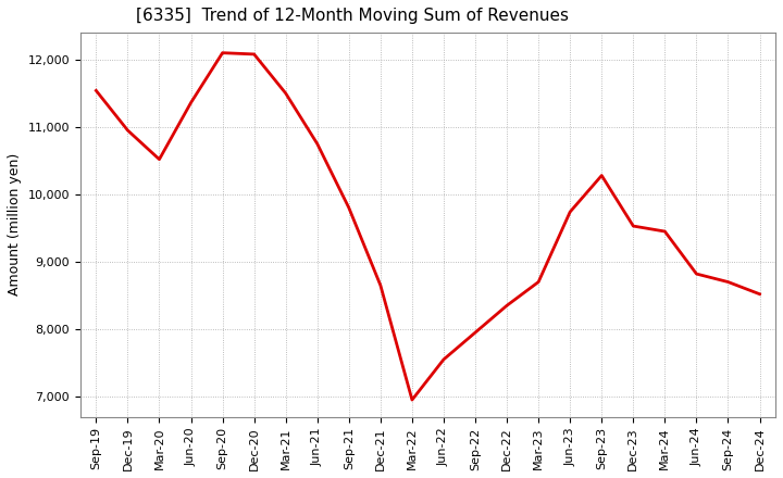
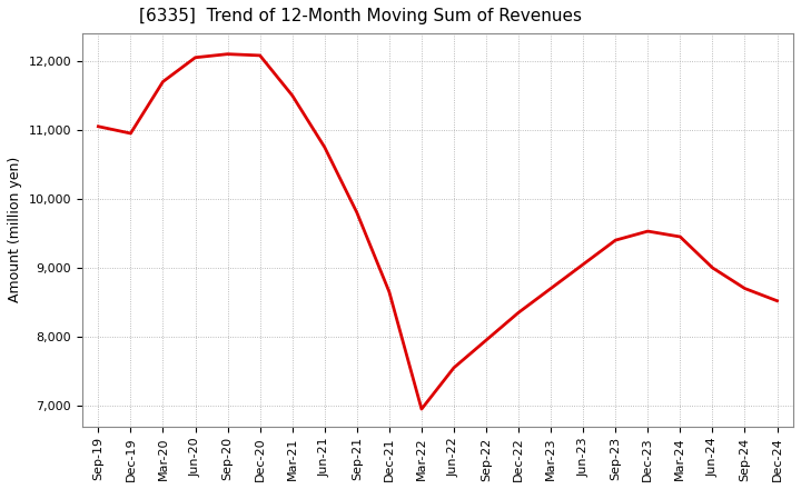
Sep-19: 11,540 -> 11,050
Mar-20: 10,520 -> 11,700
Jun-20: 11,360 -> 12,050
Jun-23: 9,740 -> 9,050
Sep-23: 10,280 -> 9,400
Jun-24: 8,820 -> 9,000
